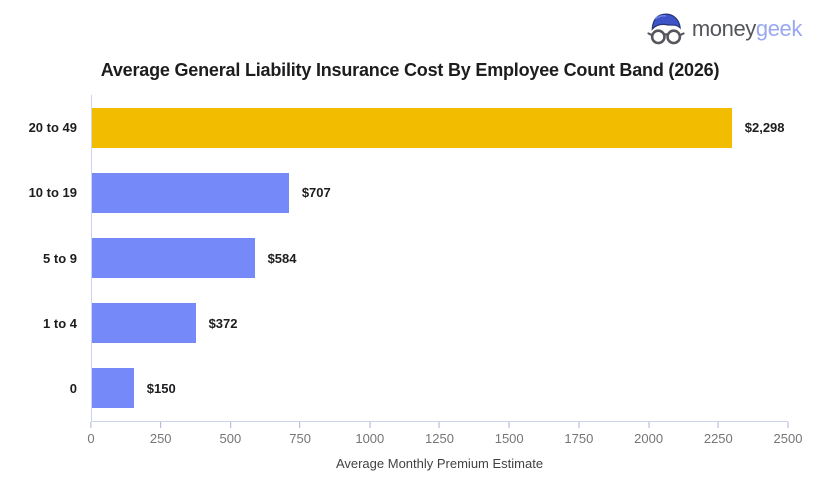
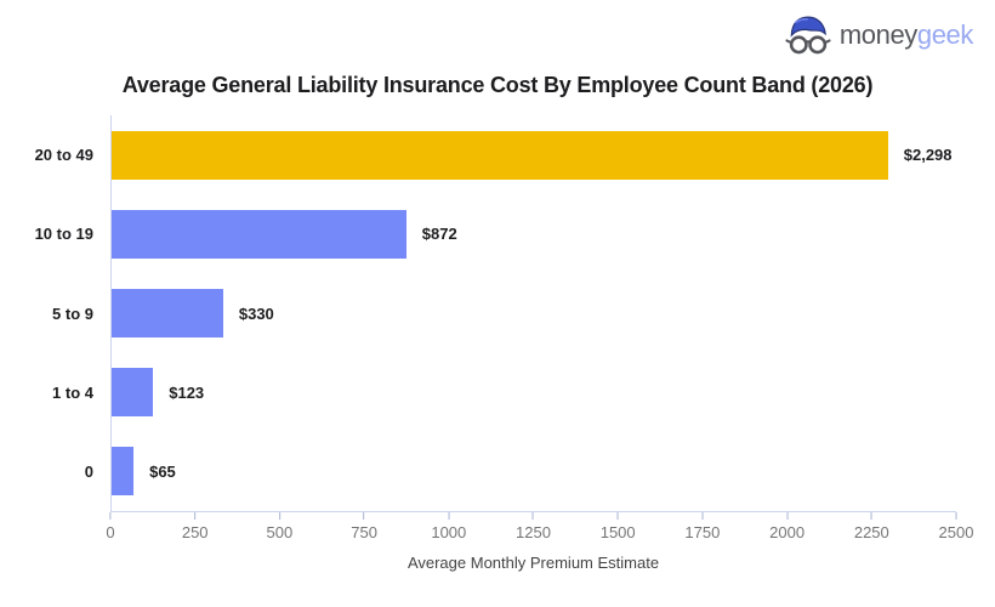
10 to 19: $707 -> $872
5 to 9: $584 -> $330
1 to 4: $372 -> $123
0: $150 -> $65
